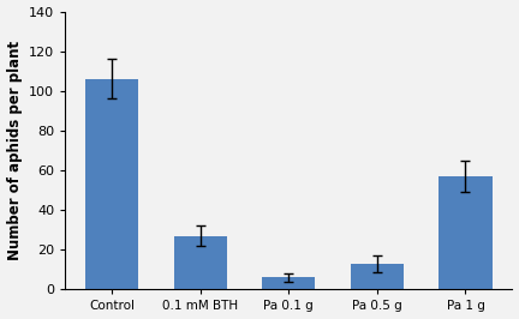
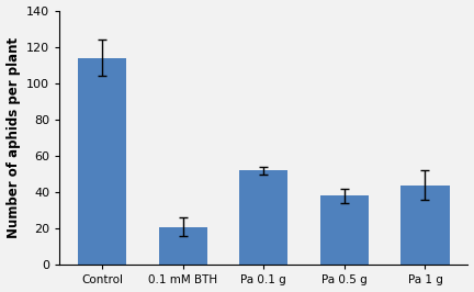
Control: 106 -> 114
0.1 mM BTH: 27 -> 21
Pa 0.1 g: 6 -> 52
Pa 0.5 g: 13 -> 38
Pa 1 g: 57 -> 44
